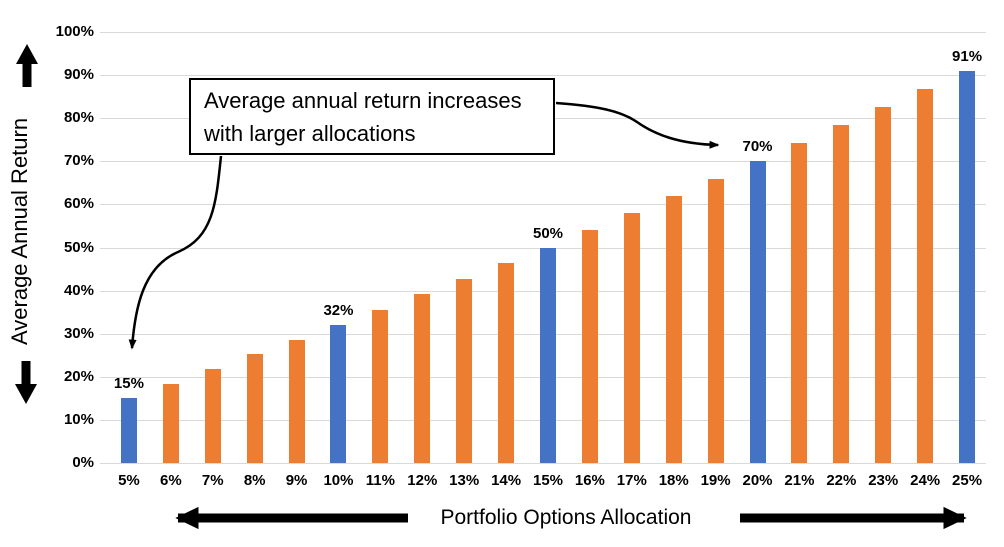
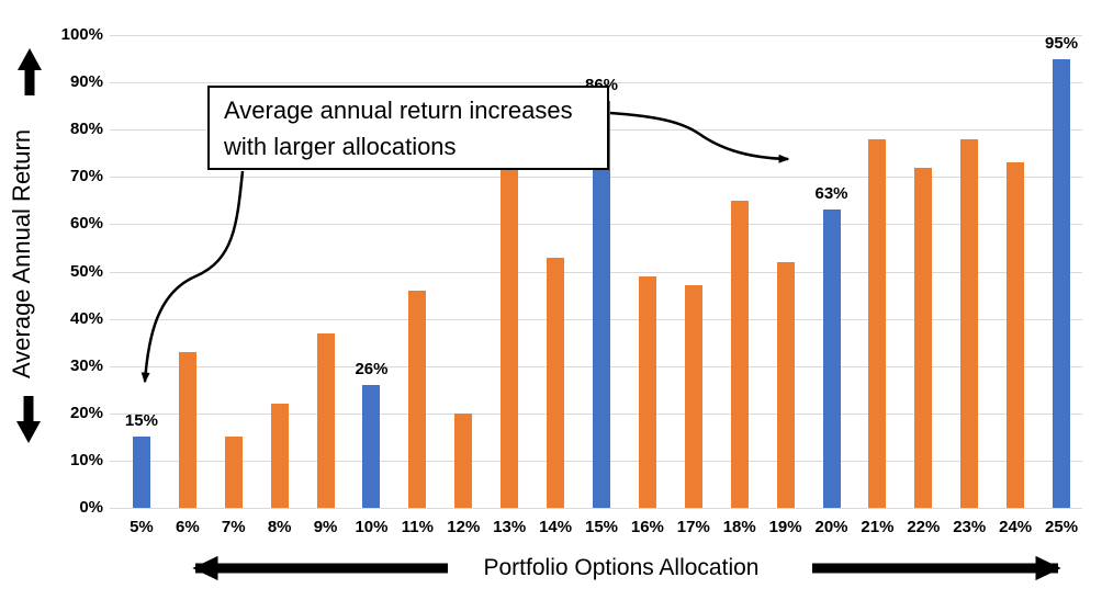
6%: 18% -> 33%
7%: 22% -> 15%
8%: 25% -> 22%
9%: 29% -> 37%
10%: 32% -> 26%
11%: 36% -> 46%
12%: 39% -> 20%
13%: 43% -> 81%
14%: 46% -> 53%
15%: 50% -> 86%
16%: 54% -> 49%
17%: 58% -> 47%
18%: 62% -> 65%
19%: 66% -> 52%
20%: 70% -> 63%
21%: 74% -> 78%
22%: 78% -> 72%
23%: 83% -> 78%
24%: 87% -> 73%
25%: 91% -> 95%
